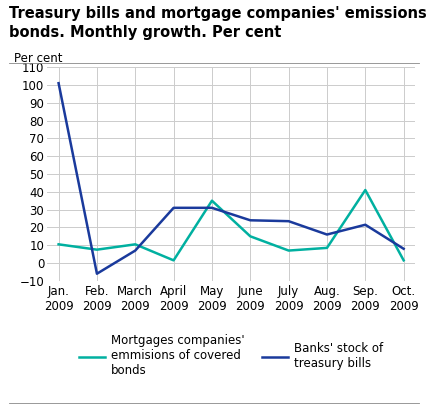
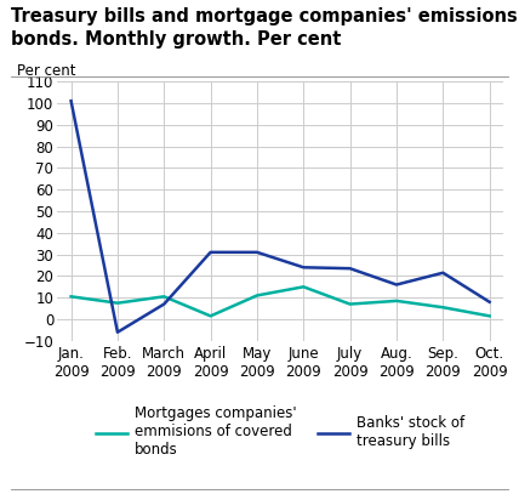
Mortgages companies' emmisions of covered bonds/May 2009: 35 -> 11
Mortgages companies' emmisions of covered bonds/Sep. 2009: 41 -> 6
